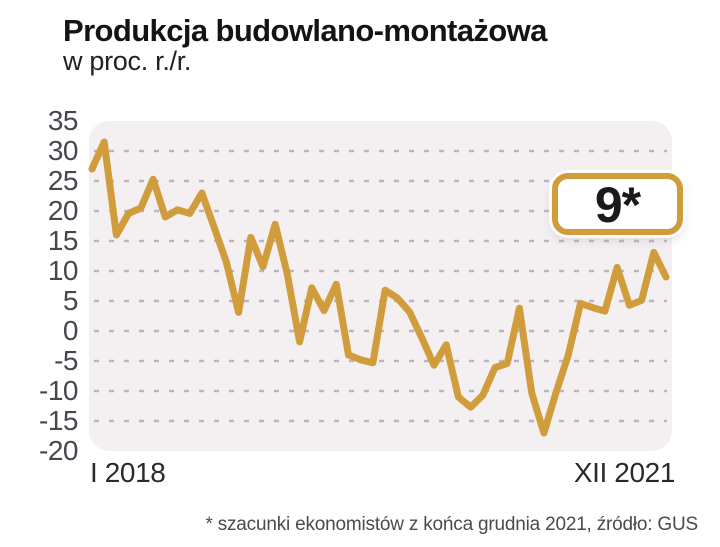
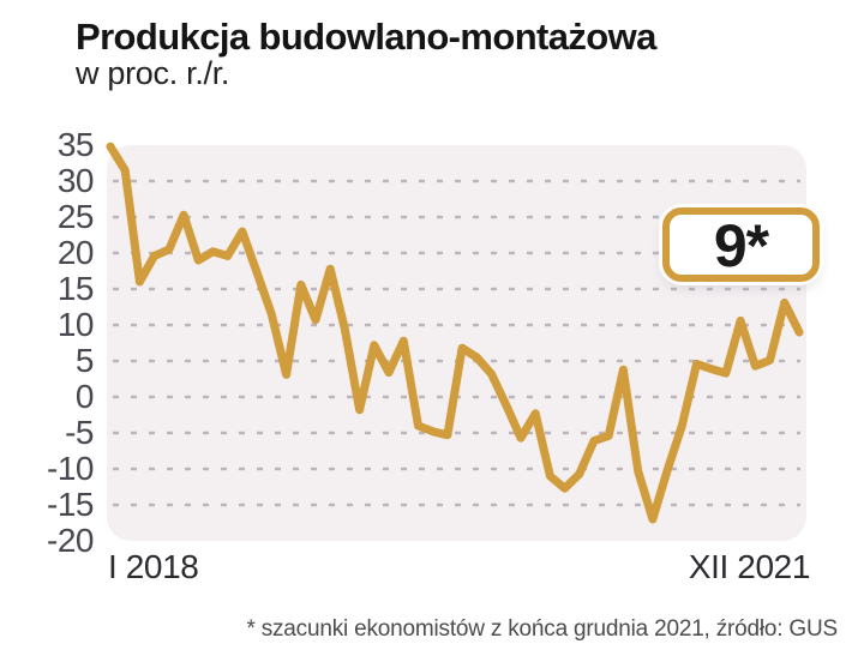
I 2018: 27 -> 35
